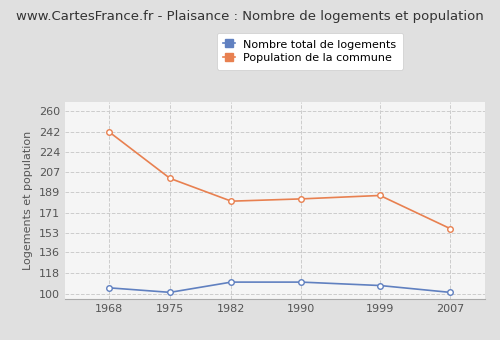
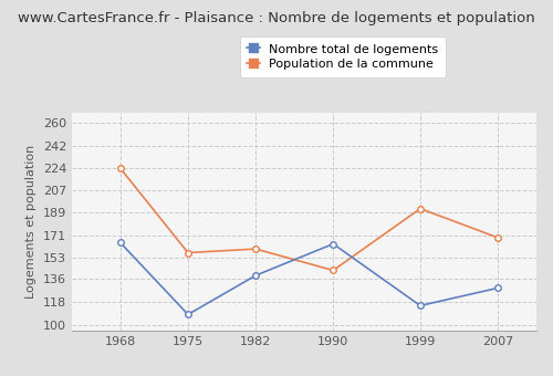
Nombre total de logements/1968: 105 -> 165
Population de la commune/1968: 242 -> 224
Nombre total de logements/1975: 101 -> 108
Population de la commune/1975: 201 -> 157
Nombre total de logements/1982: 110 -> 139
Population de la commune/1982: 181 -> 160
Nombre total de logements/1990: 110 -> 164
Population de la commune/1990: 183 -> 143
Nombre total de logements/1999: 107 -> 115
Population de la commune/1999: 186 -> 192
Nombre total de logements/2007: 101 -> 129
Population de la commune/2007: 157 -> 169
